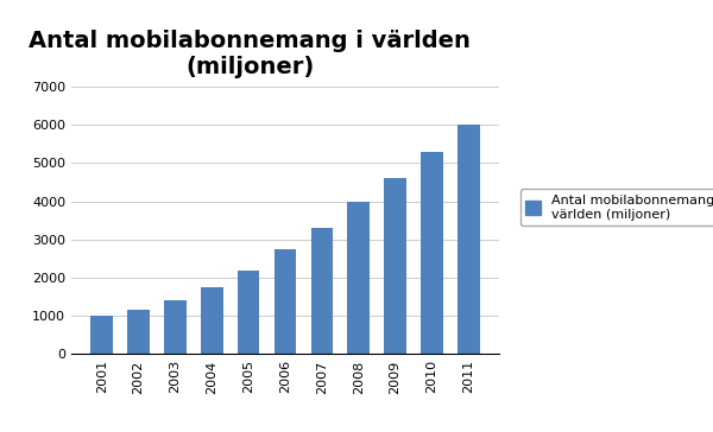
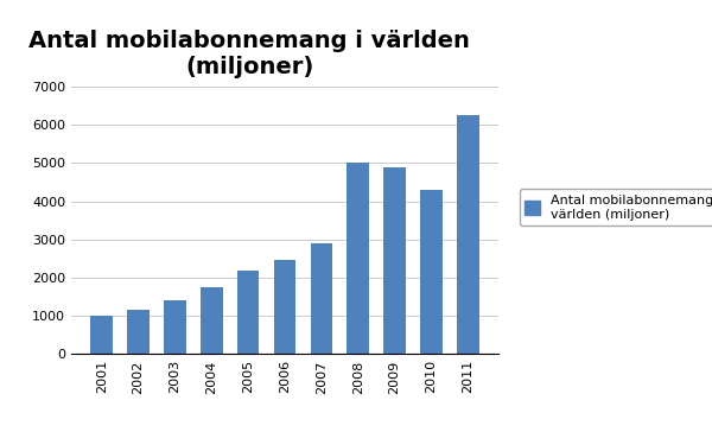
2006: 2750 -> 2450
2007: 3300 -> 2900
2008: 4000 -> 5000
2009: 4600 -> 4900
2010: 5300 -> 4300
2011: 6000 -> 6250
